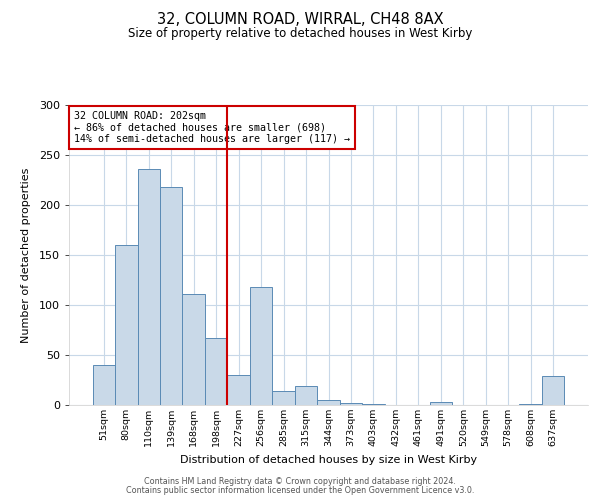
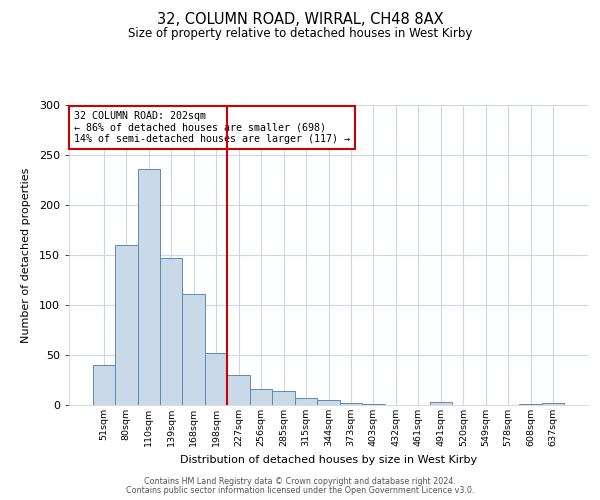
139sqm: 218 -> 147
198sqm: 67 -> 52
256sqm: 118 -> 16
315sqm: 19 -> 7
637sqm: 29 -> 2
